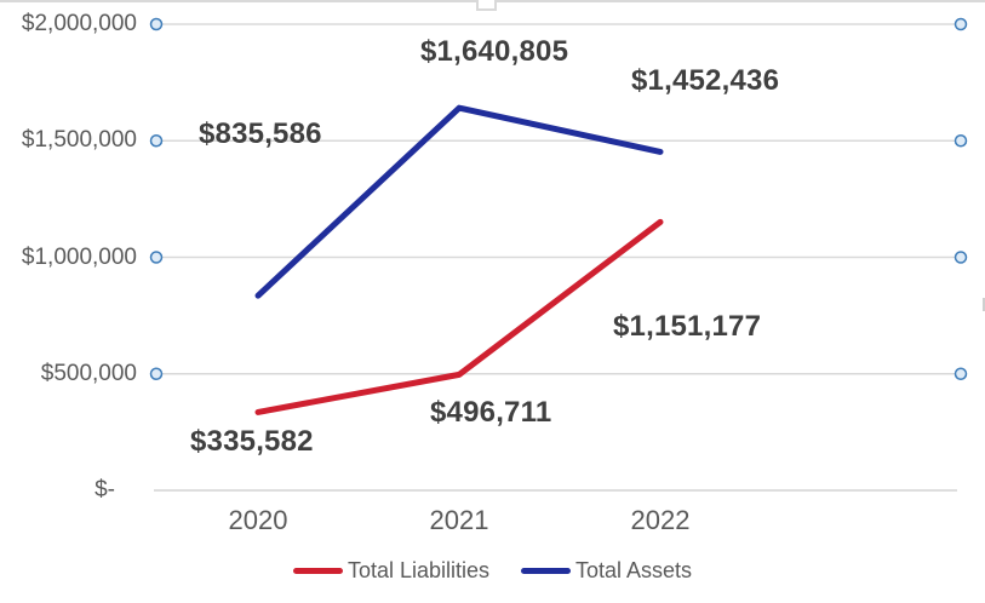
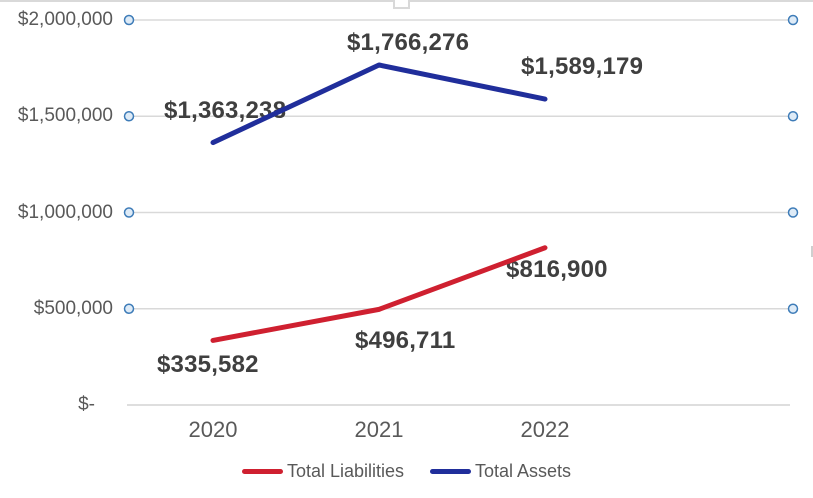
Total Assets/2020: $835,586 -> $1,363,238
Total Assets/2021: $1,640,805 -> $1,766,276
Total Liabilities/2022: $1,151,177 -> $816,900
Total Assets/2022: $1,452,436 -> $1,589,179
